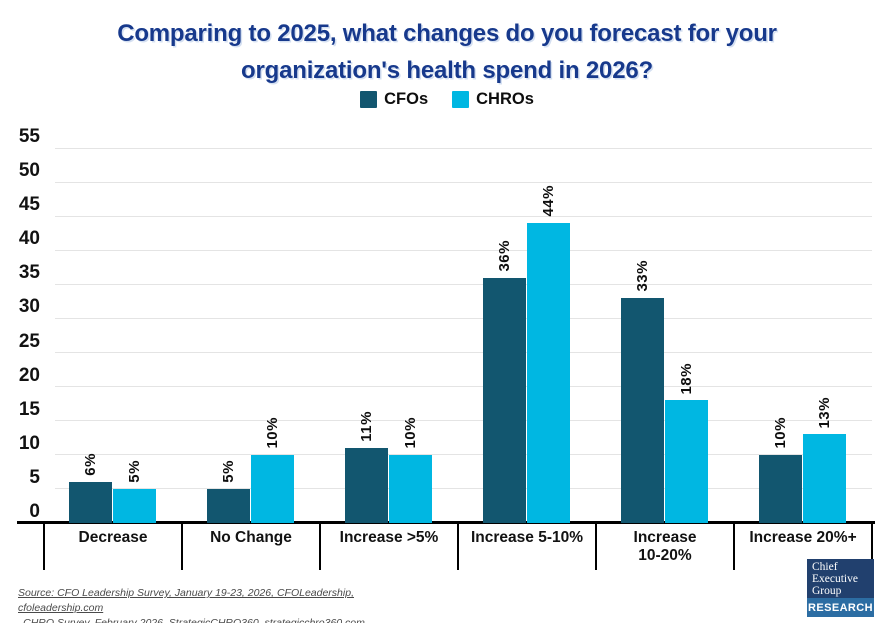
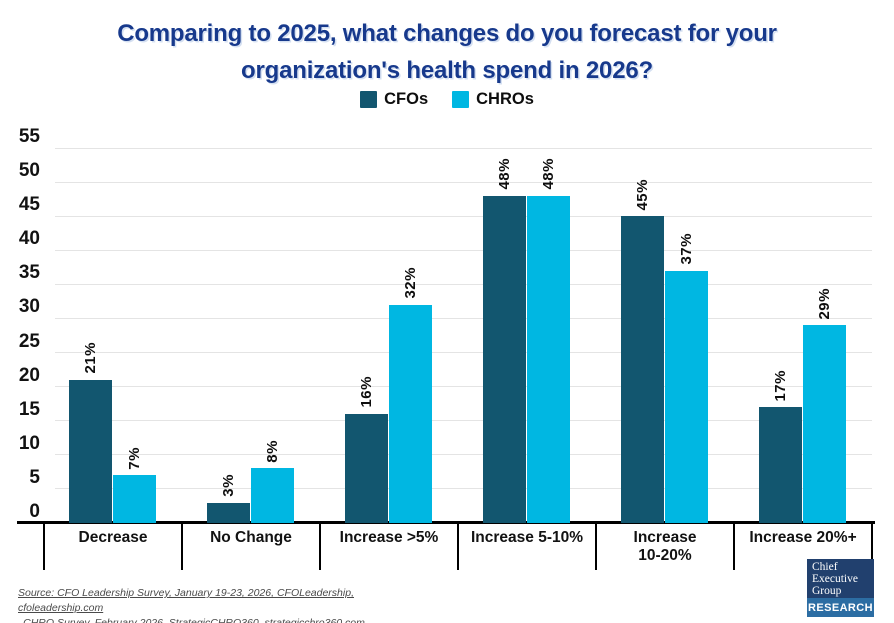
CFOs/Decrease: 6% -> 21%
CHROs/Decrease: 5% -> 7%
CFOs/No Change: 5% -> 3%
CHROs/No Change: 10% -> 8%
CFOs/Increase >5%: 11% -> 16%
CHROs/Increase >5%: 10% -> 32%
CFOs/Increase 5-10%: 36% -> 48%
CHROs/Increase 5-10%: 44% -> 48%
CFOs/Increase 10-20%: 33% -> 45%
CHROs/Increase 10-20%: 18% -> 37%
CFOs/Increase 20%+: 10% -> 17%
CHROs/Increase 20%+: 13% -> 29%
